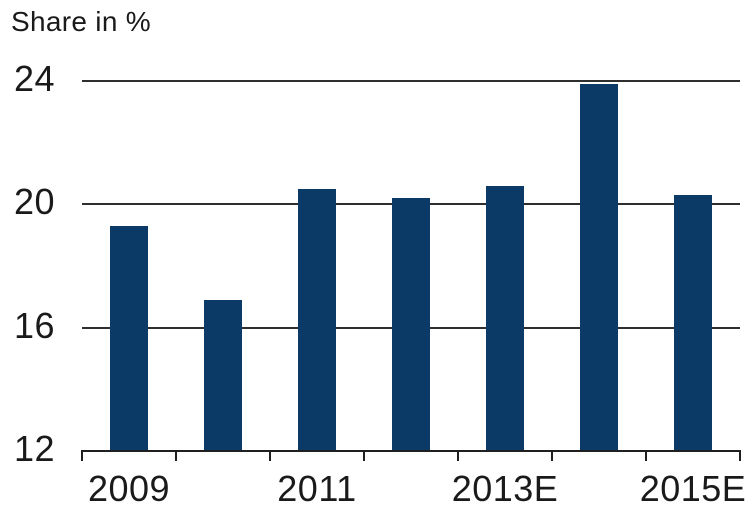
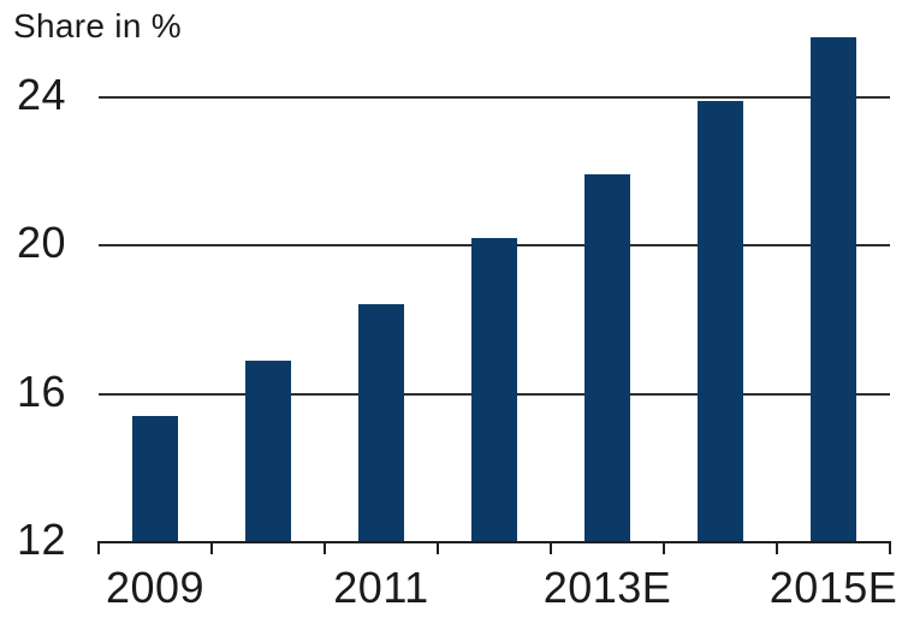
2009: 19.3 -> 15.4
2011: 20.5 -> 18.4
2013E: 20.6 -> 21.9
2015E: 20.3 -> 25.6
